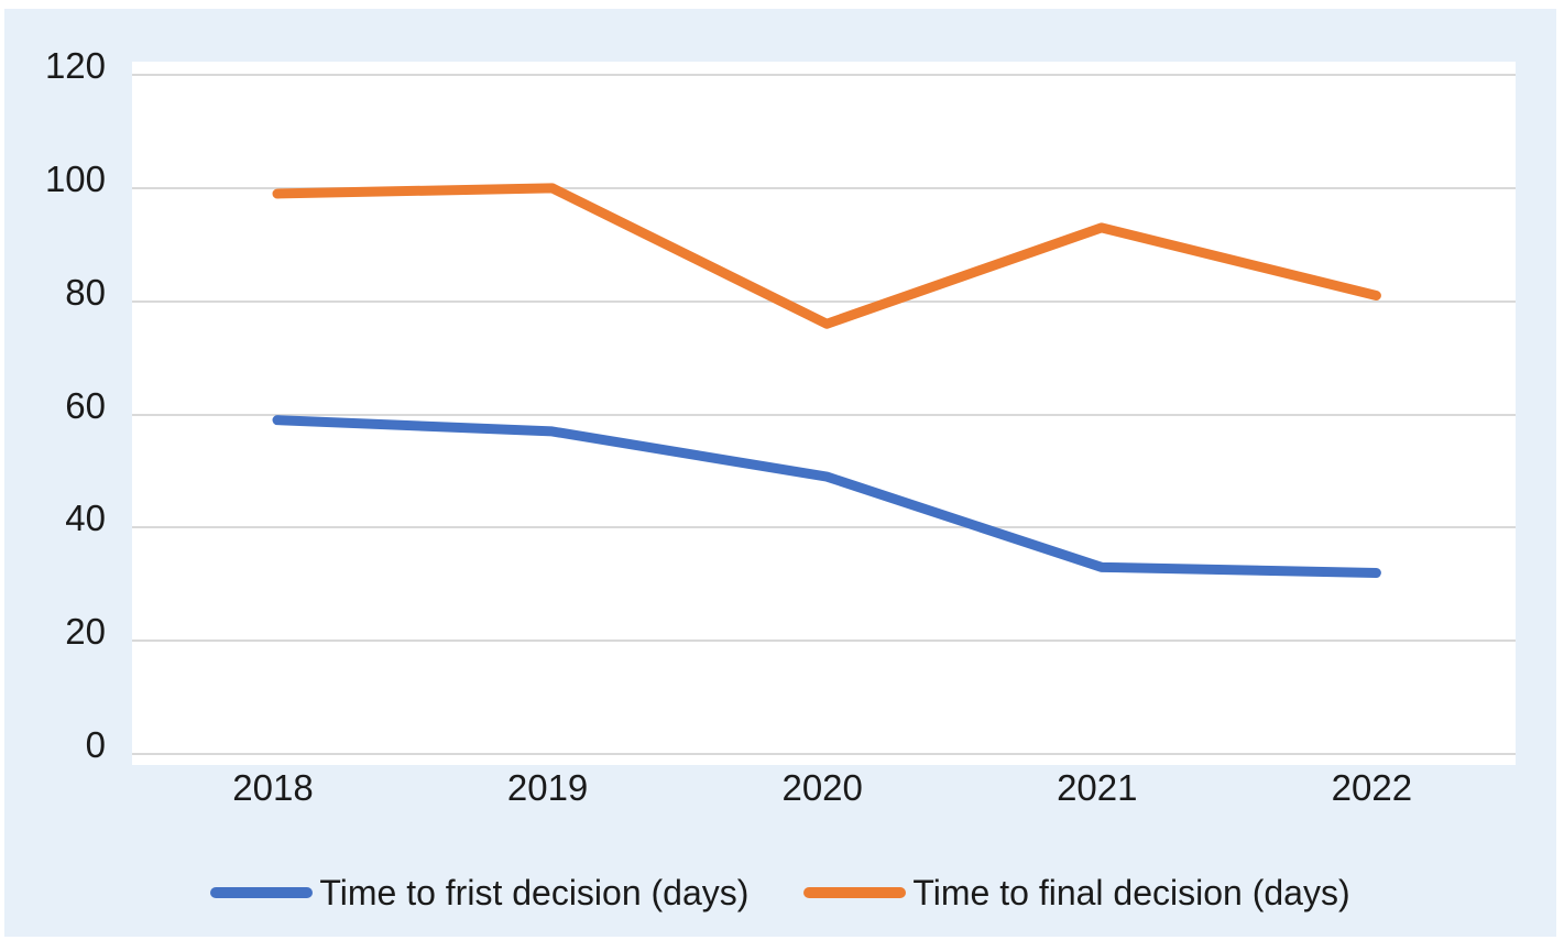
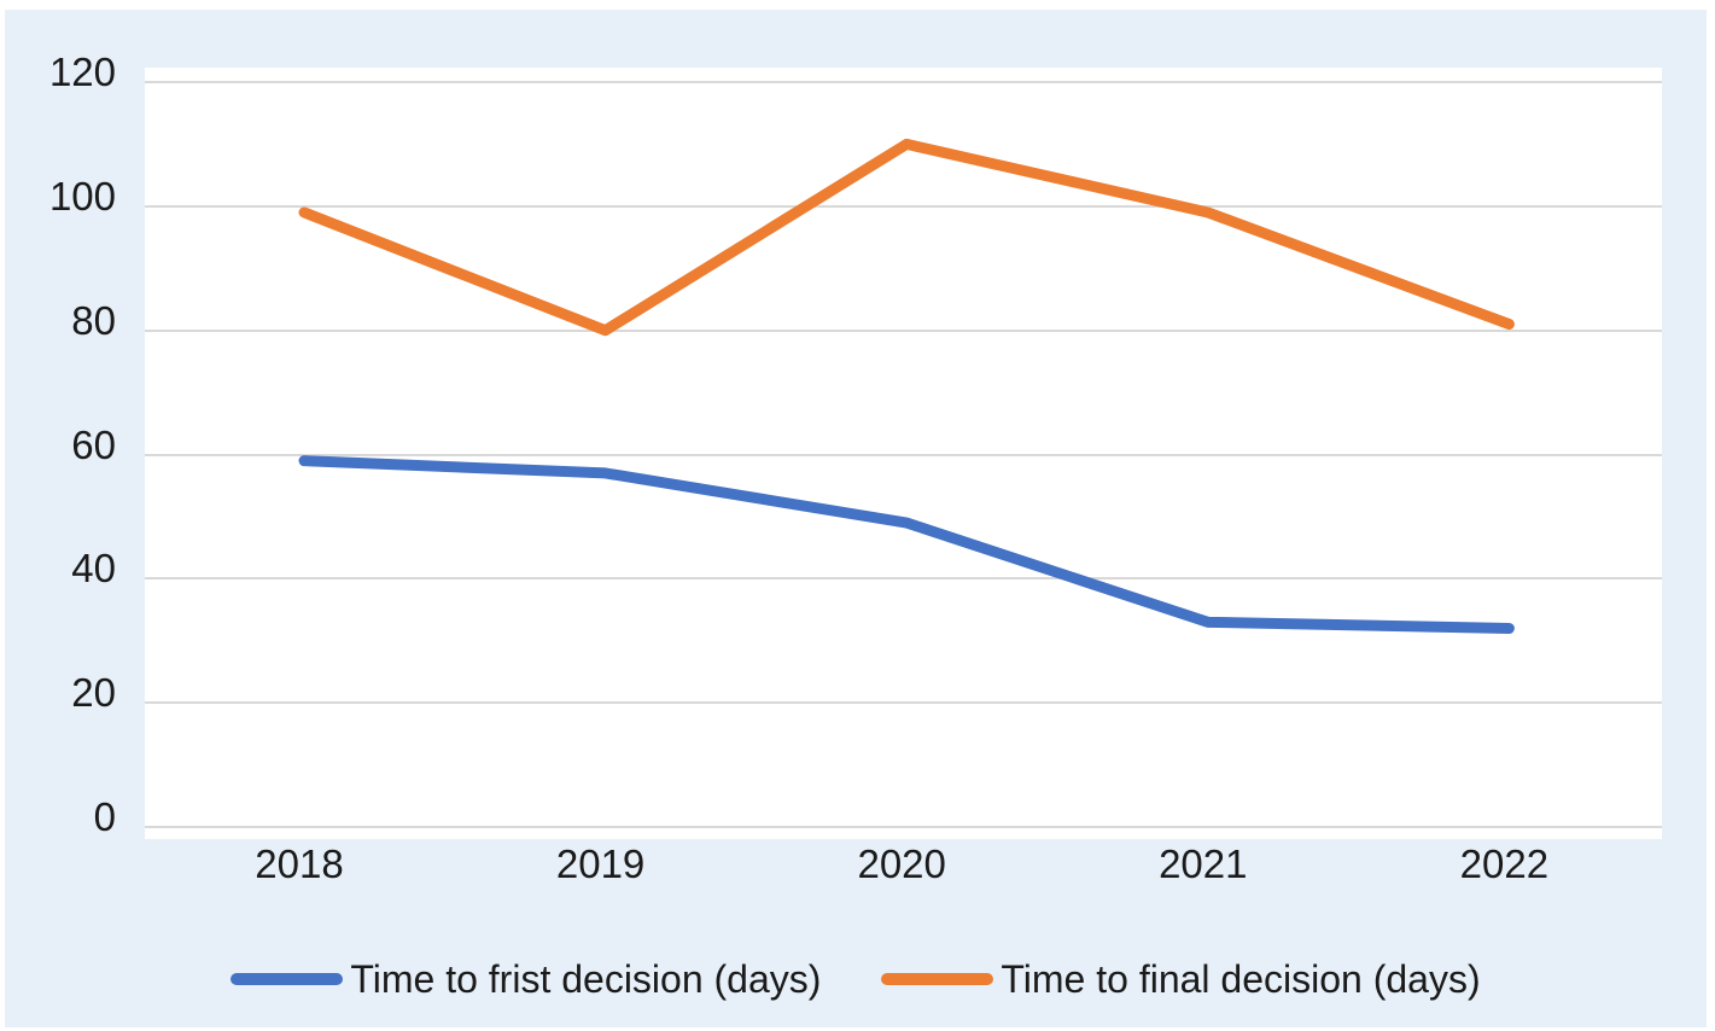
Time to final decision (days)/2019: 100 -> 80
Time to final decision (days)/2020: 76 -> 110
Time to final decision (days)/2021: 93 -> 99
